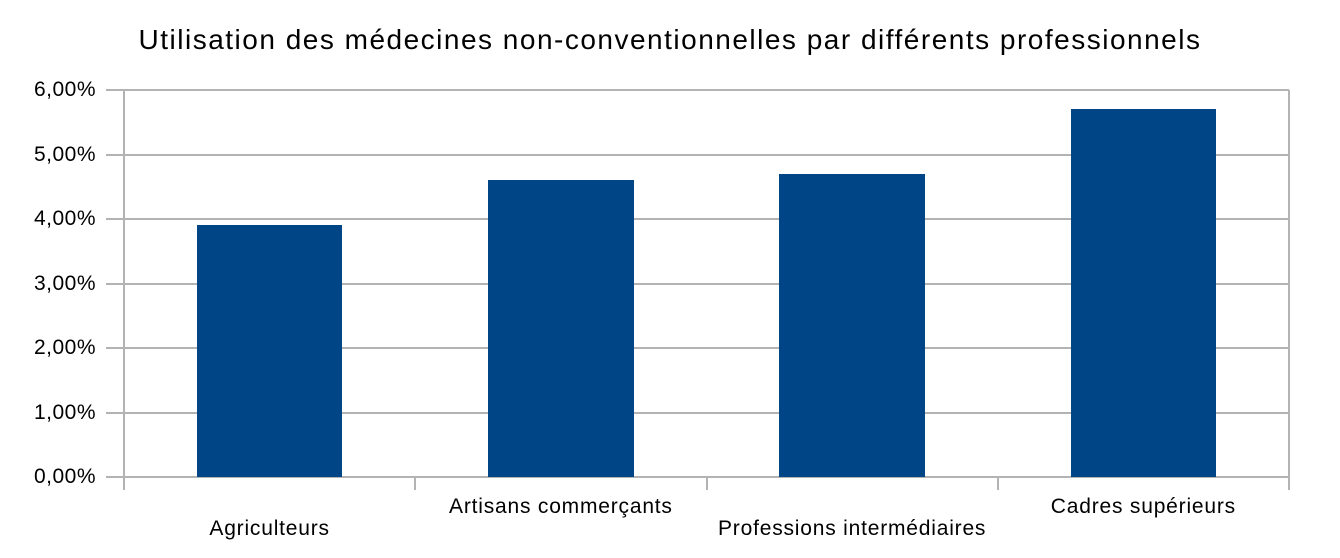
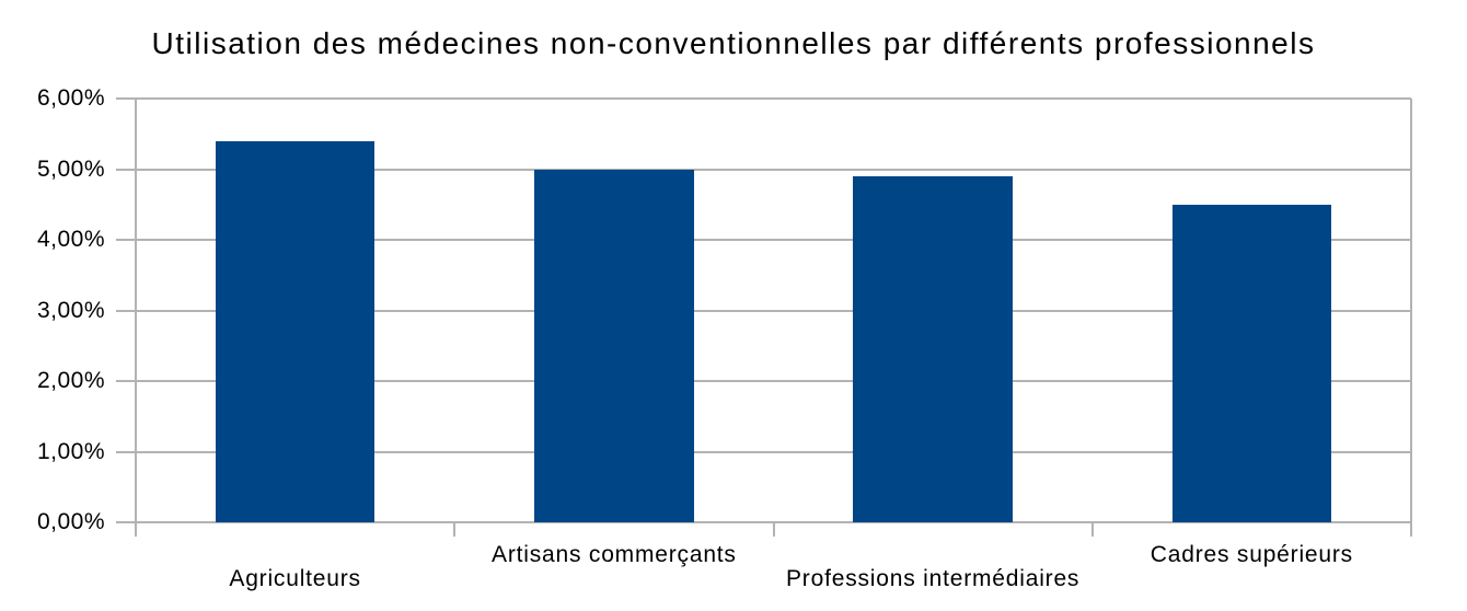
Agriculteurs: 3,9% -> 5,4%
Artisans commerçants: 4,6% -> 5,0%
Professions intermédiaires: 4,7% -> 4,9%
Cadres supérieurs: 5,7% -> 4,5%
